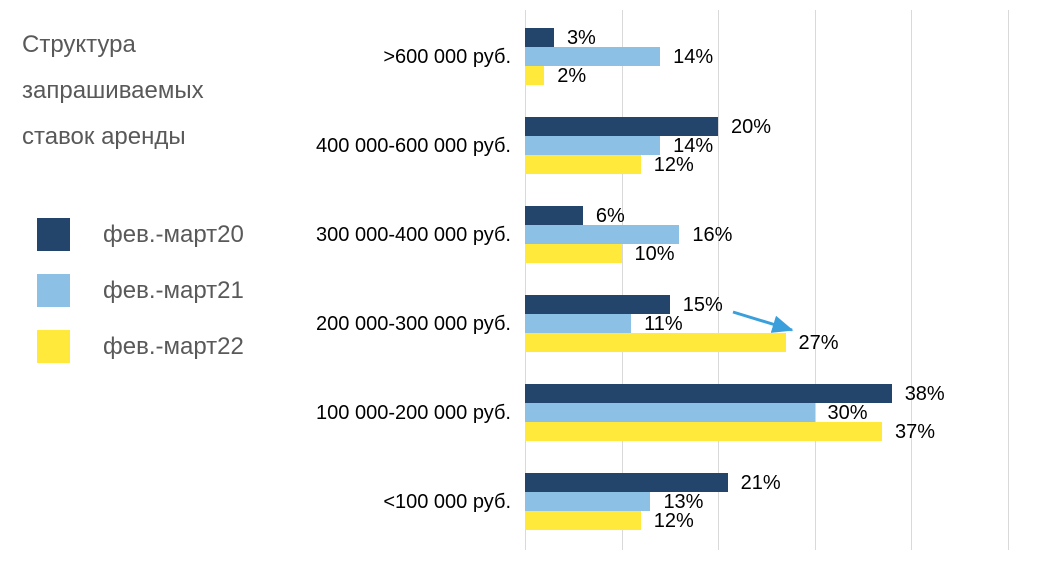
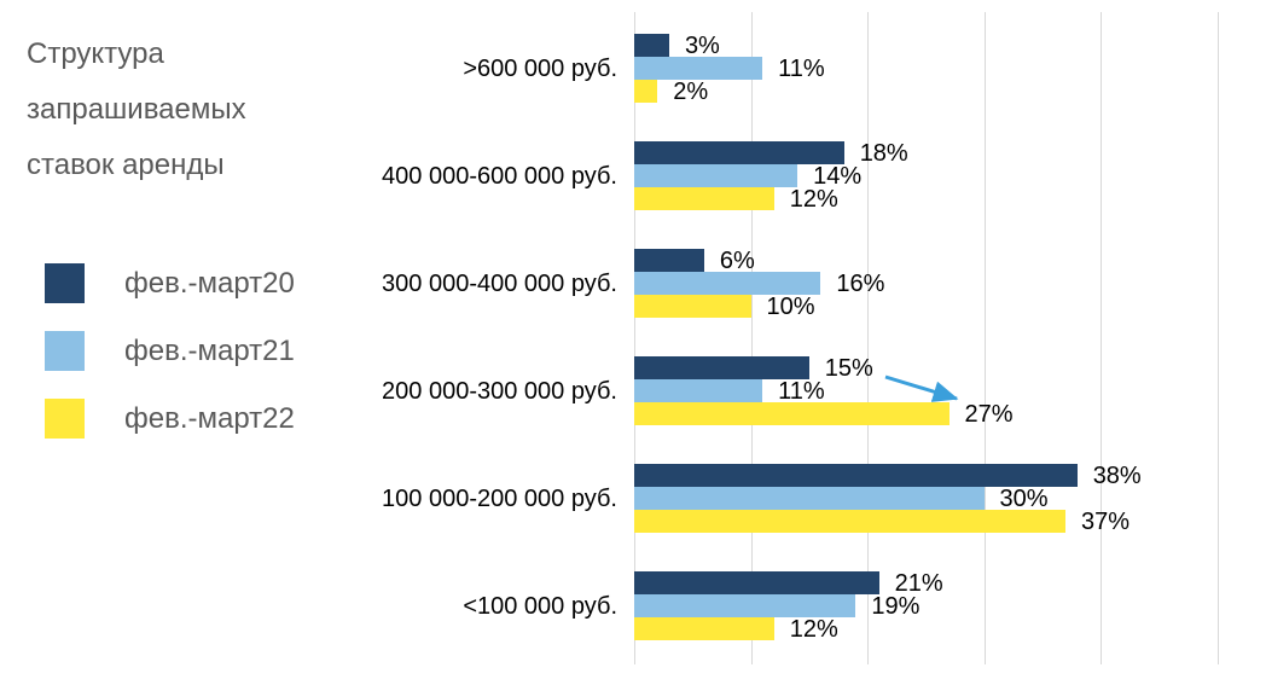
фев.-март21/>600 000 руб.: 14% -> 11%
фев.-март20/400 000-600 000 руб.: 20% -> 18%
фев.-март21/<100 000 руб.: 13% -> 19%
